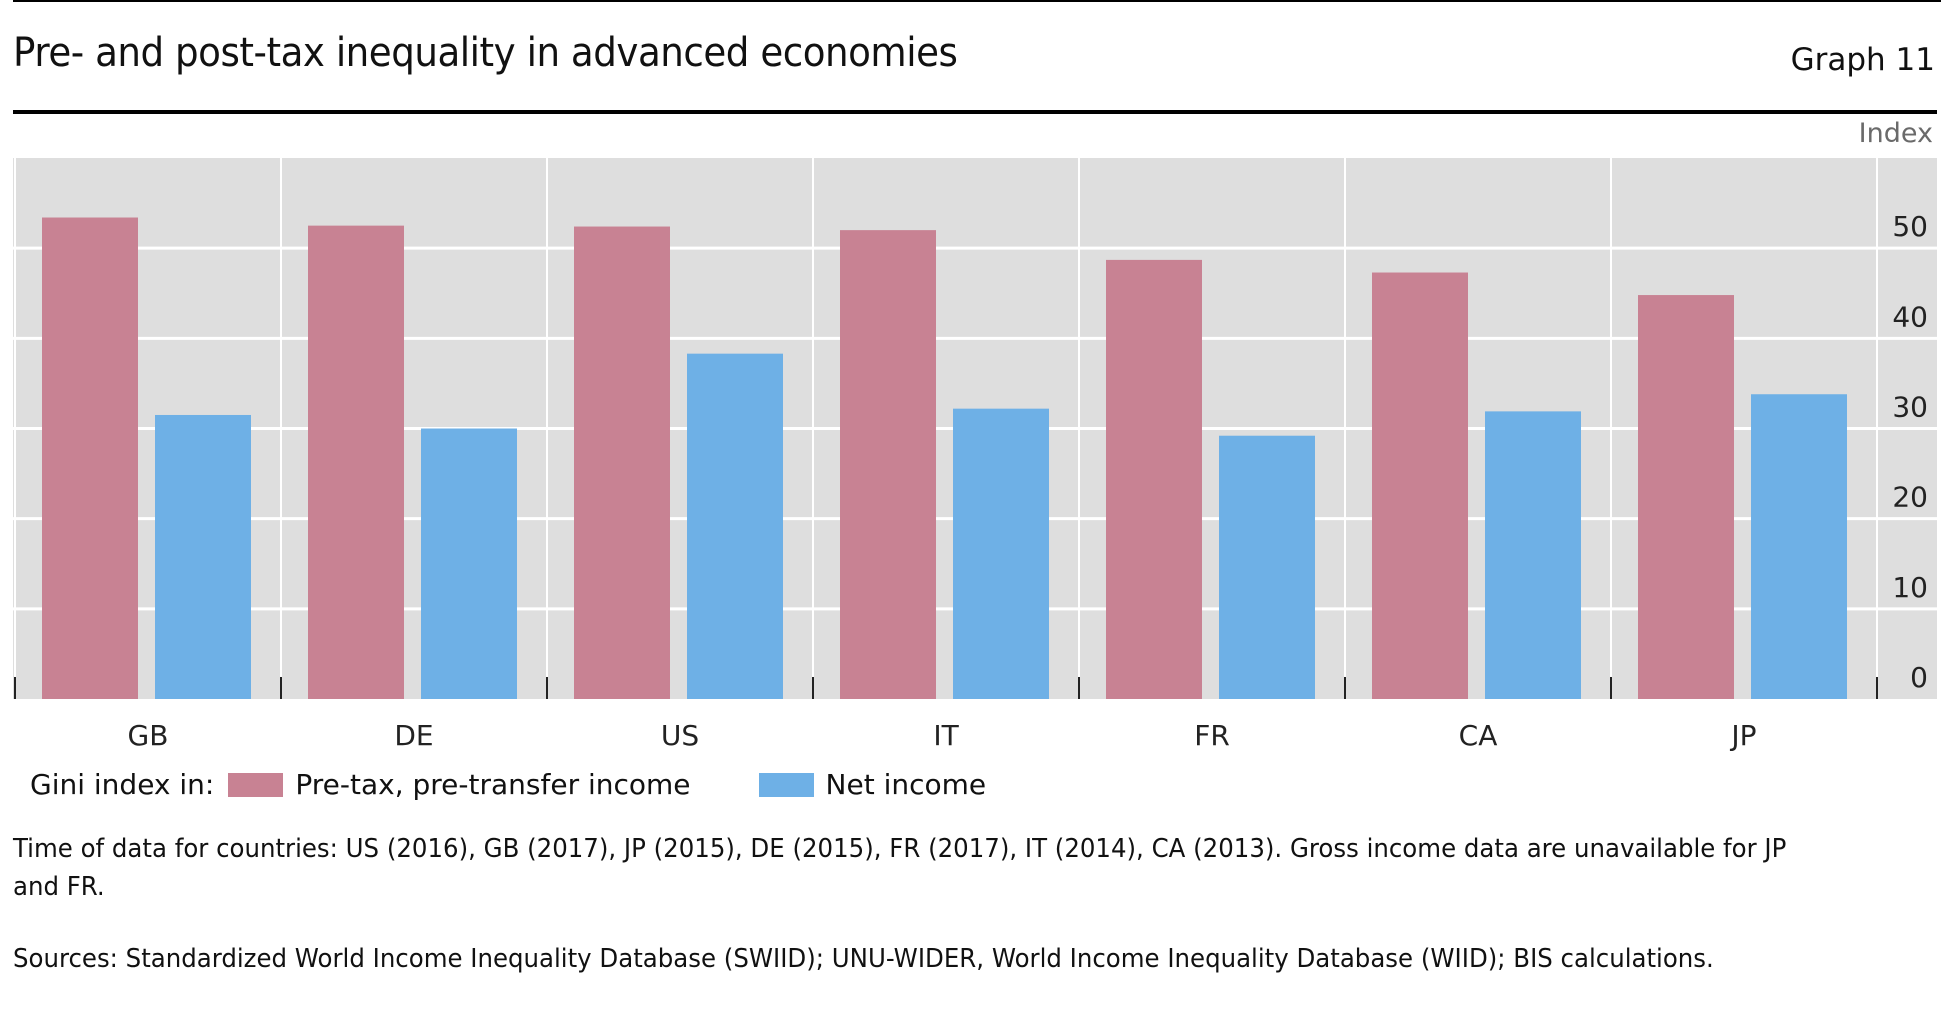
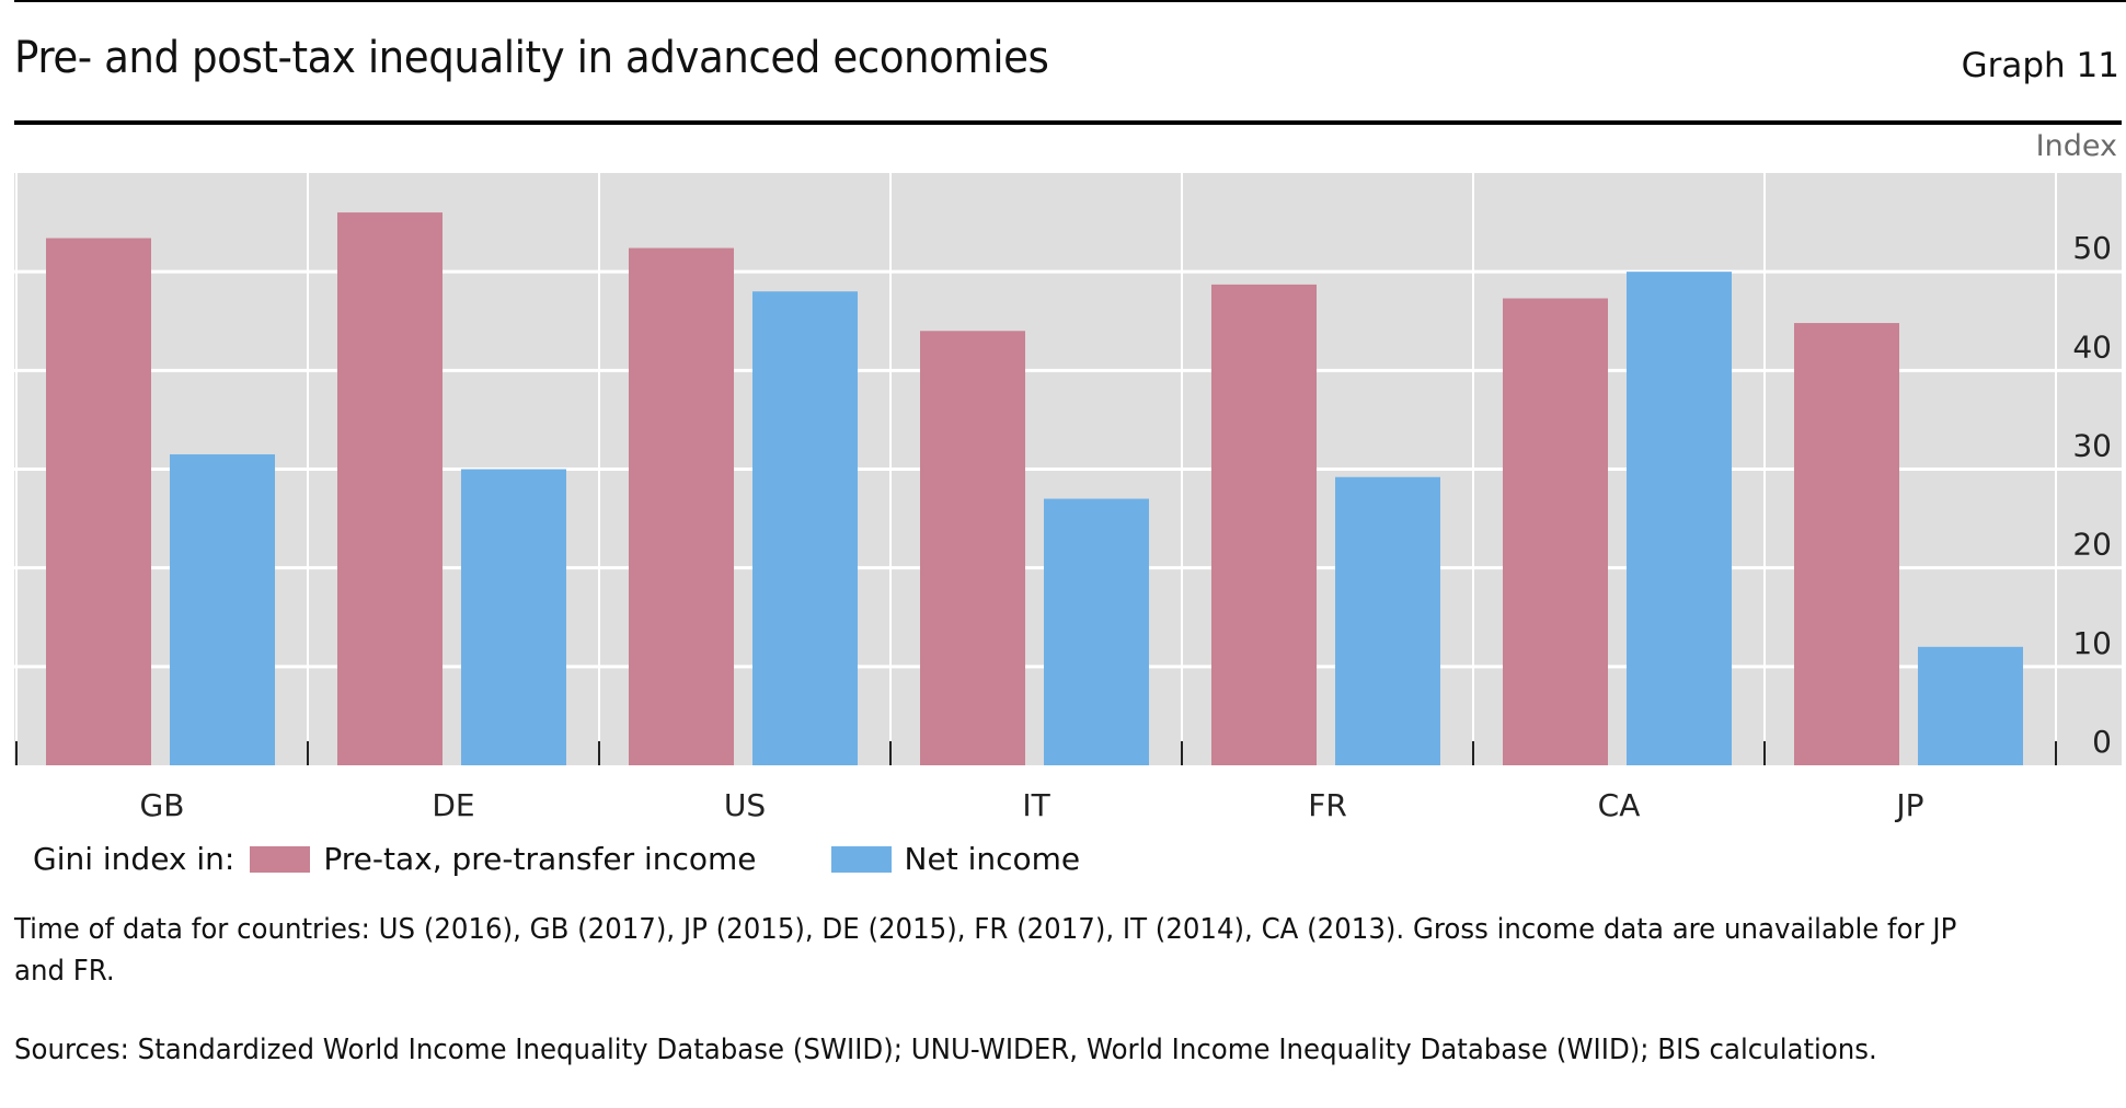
Pre-tax, pre-transfer income/DE: 52 -> 56
Net income/US: 38 -> 48
Pre-tax, pre-transfer income/IT: 52 -> 44
Net income/IT: 32 -> 27
Net income/CA: 32 -> 50
Net income/JP: 34 -> 12
